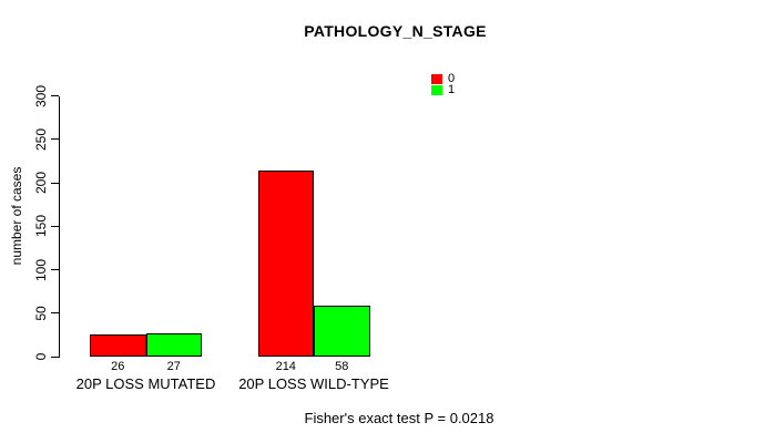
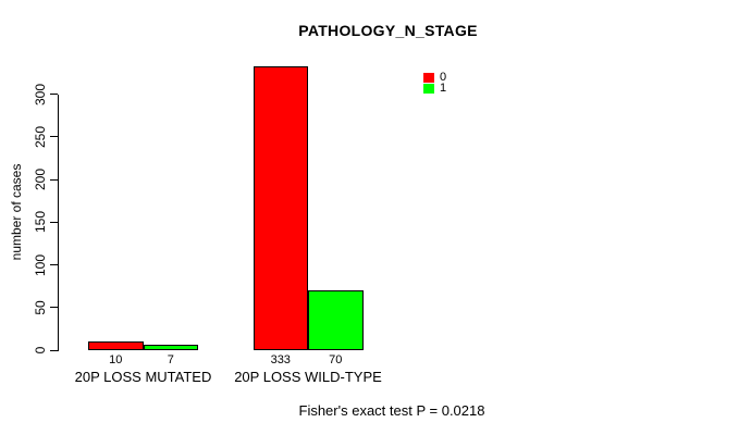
0/20P LOSS MUTATED: 26 -> 10
1/20P LOSS MUTATED: 27 -> 7
0/20P LOSS WILD-TYPE: 214 -> 333
1/20P LOSS WILD-TYPE: 58 -> 70
